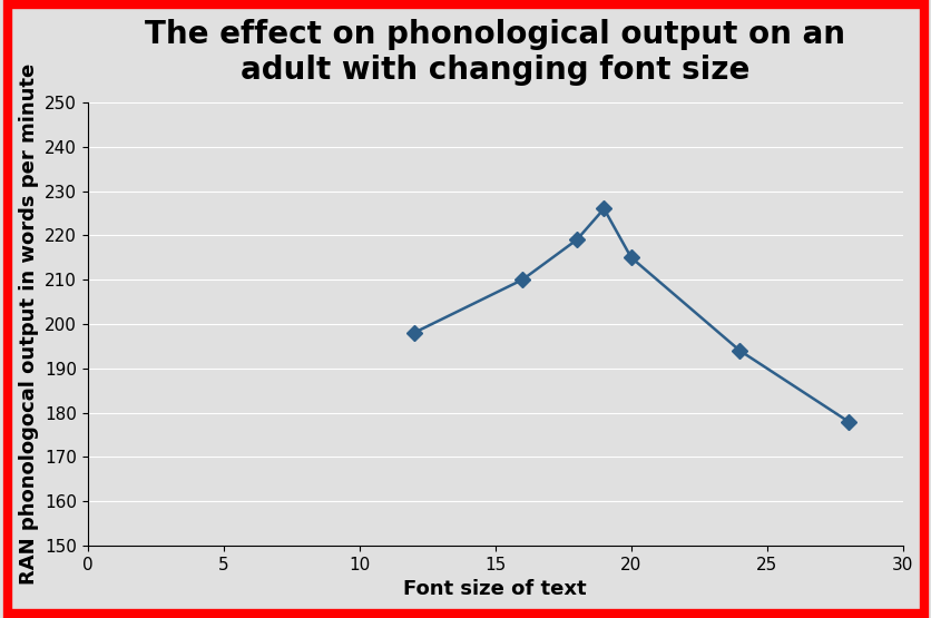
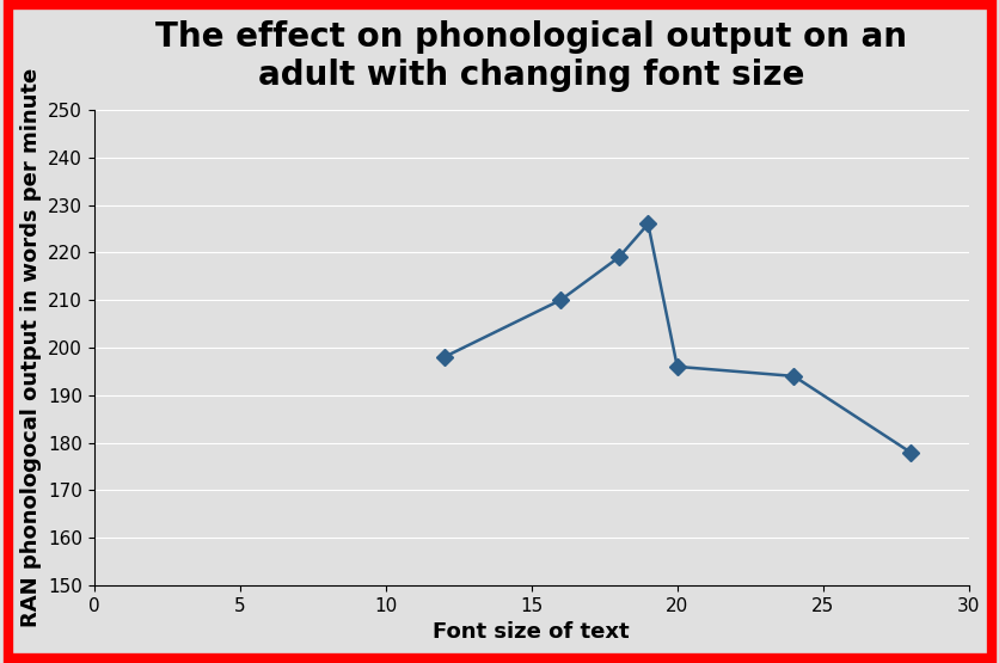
20: 215 -> 196
